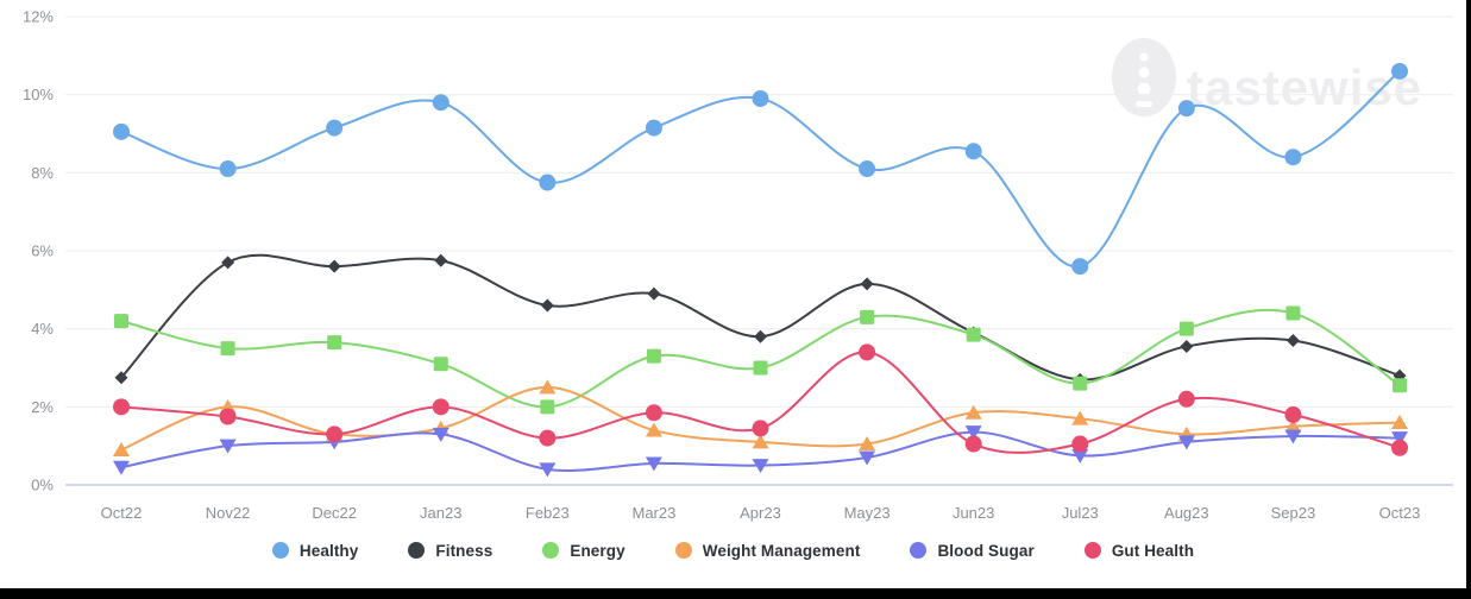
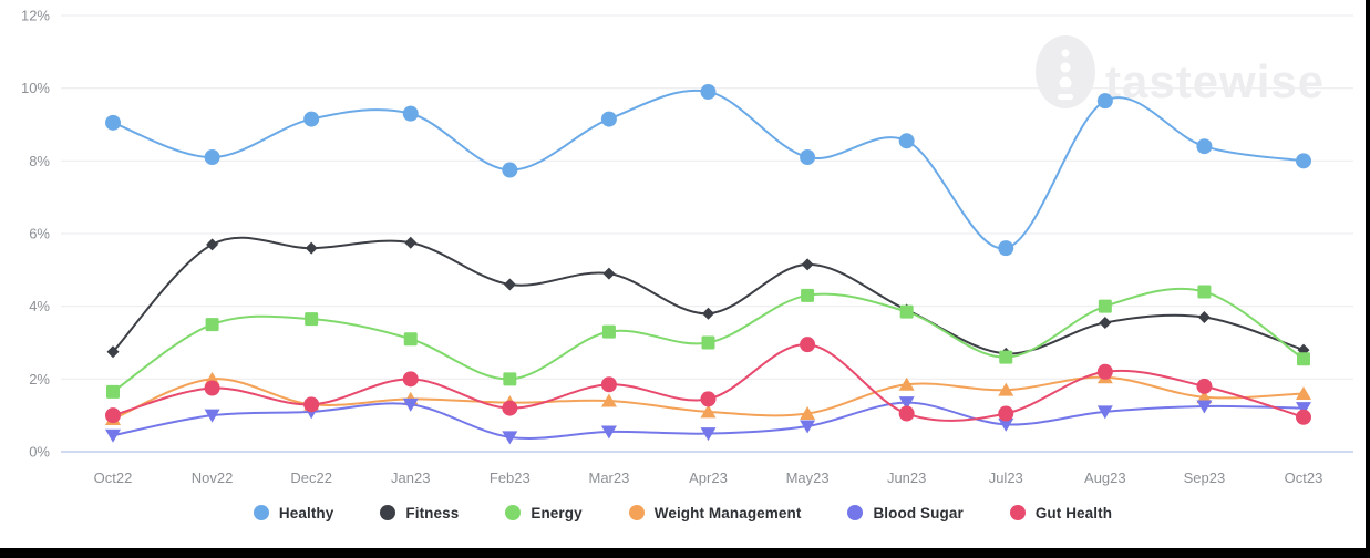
Energy/Oct22: 4.2% -> 1.6%
Gut Health/Oct22: 2.0% -> 1.0%
Healthy/Jan23: 9.8% -> 9.3%
Weight Management/Feb23: 2.5% -> 1.4%
Gut Health/May23: 3.4% -> 3.0%
Weight Management/Aug23: 1.3% -> 2.0%
Healthy/Oct23: 10.6% -> 8.0%
